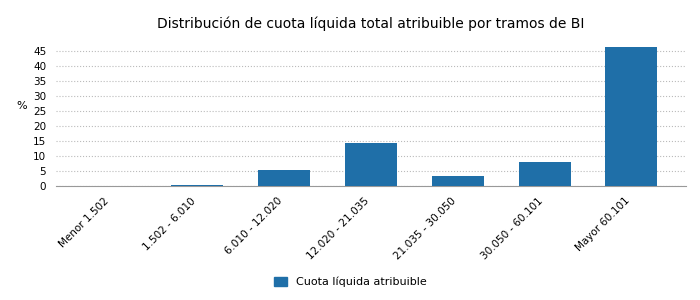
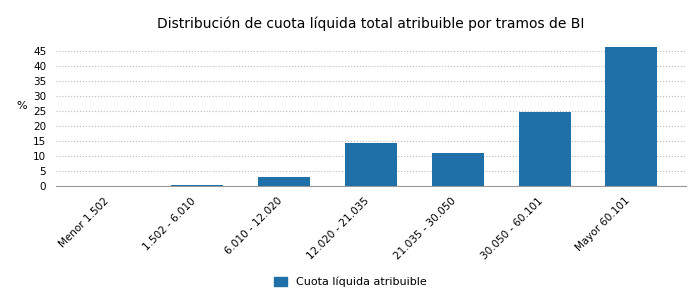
6.010 - 12.020: 5.5 -> 3.0
21.035 - 30.050: 3.5 -> 11.1
30.050 - 60.101: 8.0 -> 24.7
